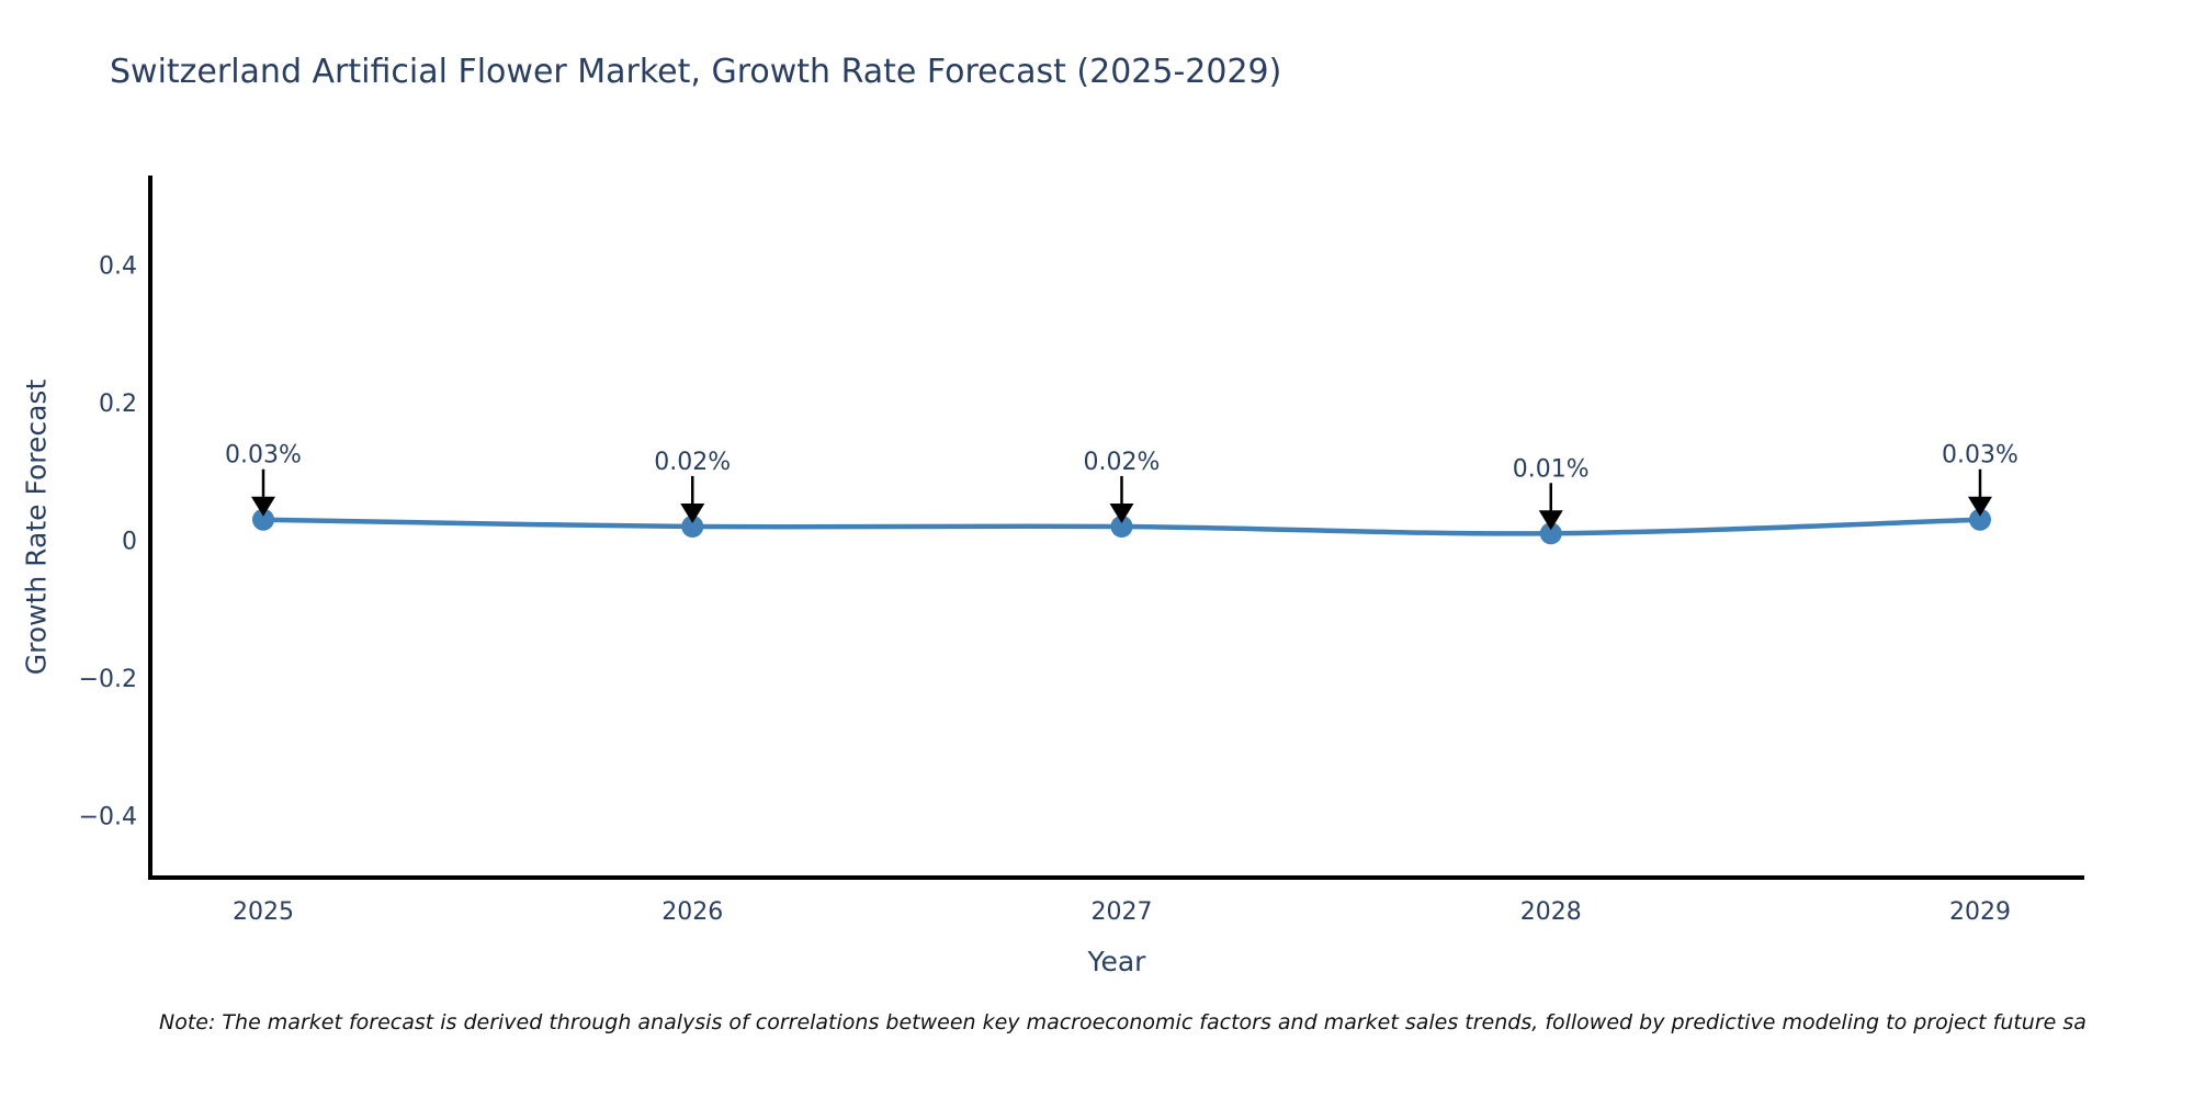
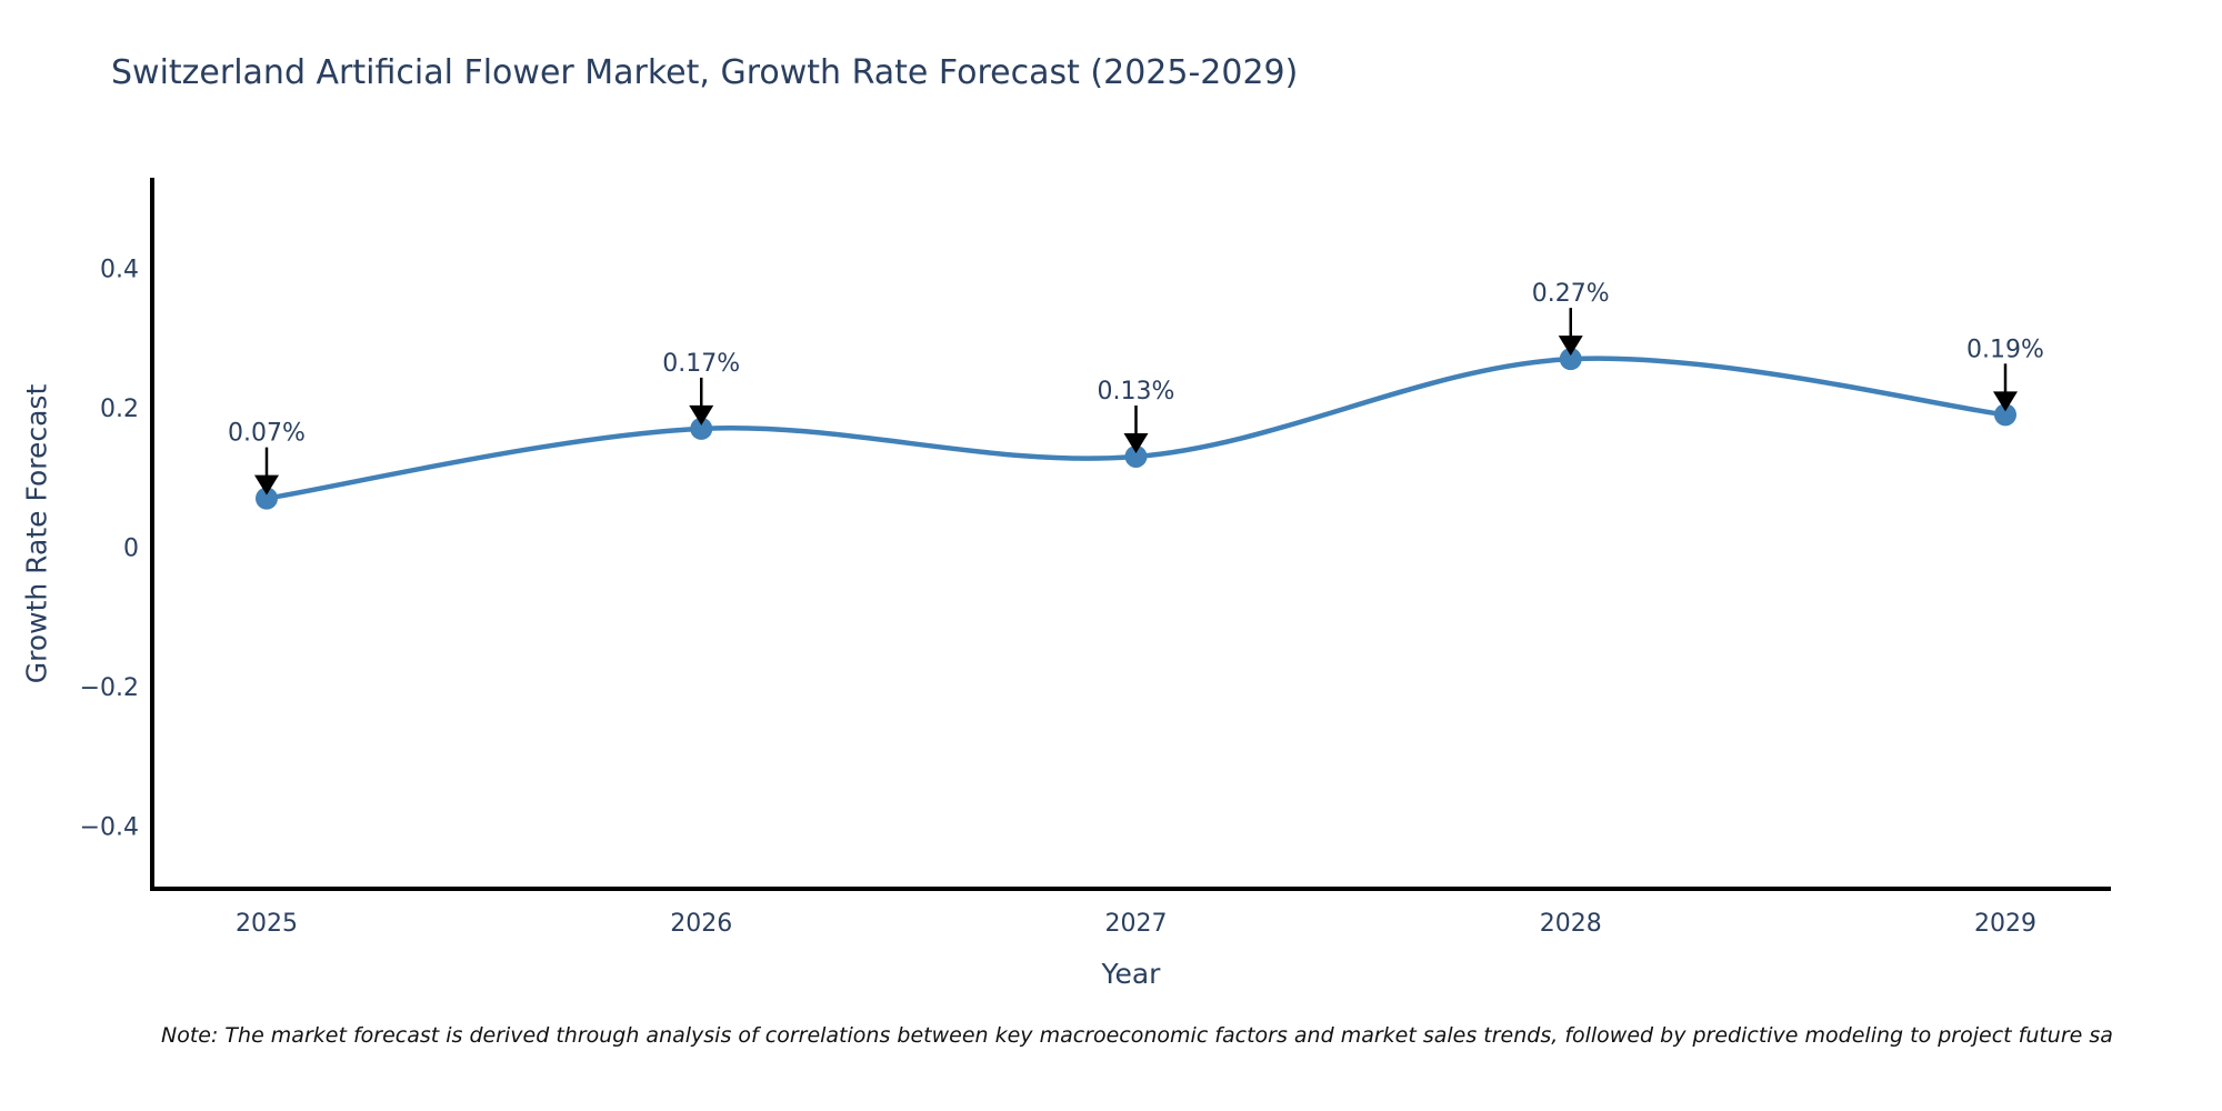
2025: 0.03% -> 0.07%
2026: 0.02% -> 0.17%
2027: 0.02% -> 0.13%
2028: 0.01% -> 0.27%
2029: 0.03% -> 0.19%
